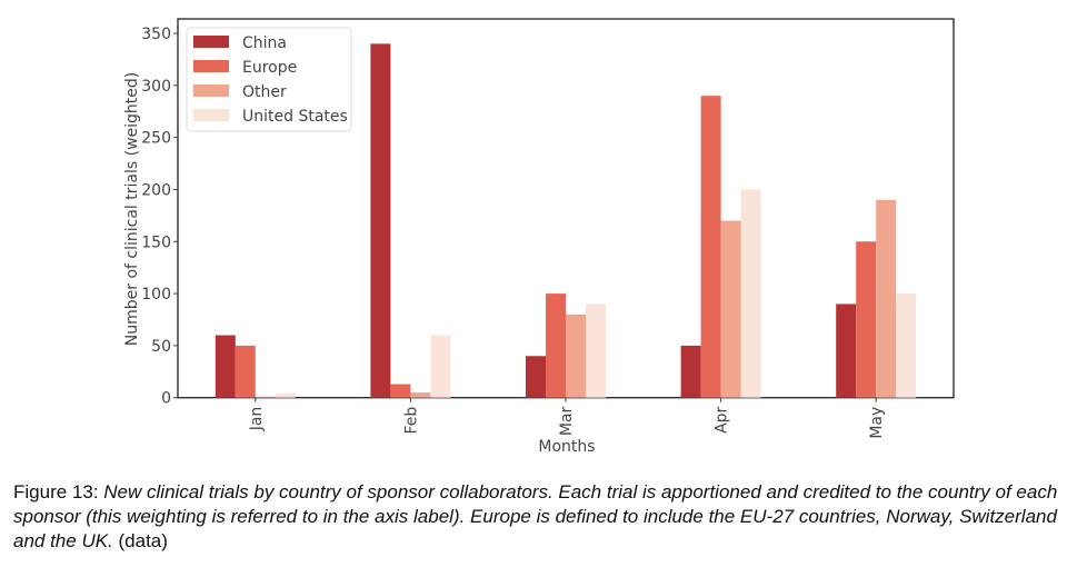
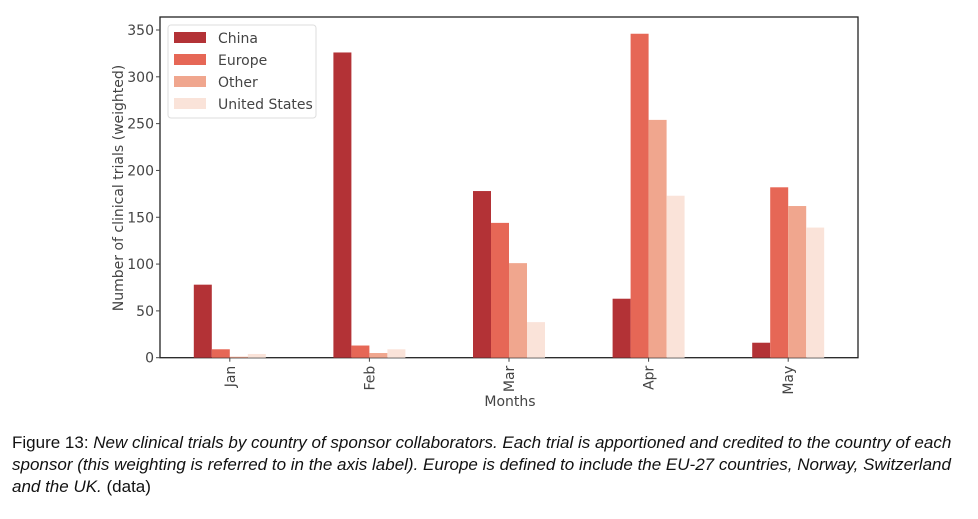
China/Jan: 60 -> 80
Europe/Jan: 50 -> 10
China/Feb: 340 -> 330
United States/Feb: 60 -> 10
China/Mar: 40 -> 180
Europe/Mar: 100 -> 140
Other/Mar: 80 -> 100
United States/Mar: 90 -> 40
China/Apr: 50 -> 60
Europe/Apr: 290 -> 350
Other/Apr: 170 -> 250
United States/Apr: 200 -> 170
China/May: 90 -> 20
Europe/May: 150 -> 180
Other/May: 190 -> 160
United States/May: 100 -> 140
